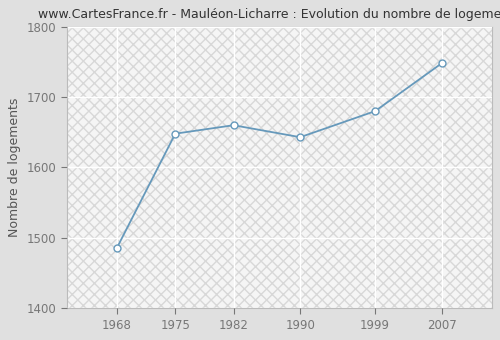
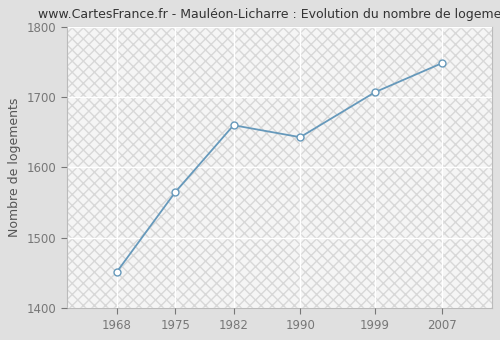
1968: 1486 -> 1452
1975: 1648 -> 1565
1999: 1680 -> 1707
